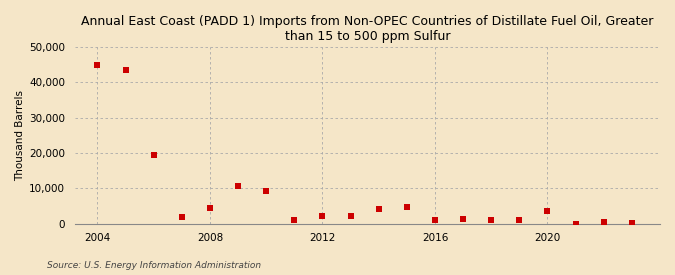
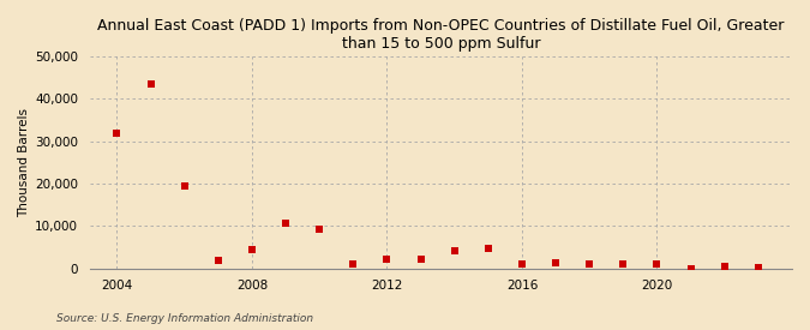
2004: 45,000 -> 32,000
2020: 3,500 -> 1,000
